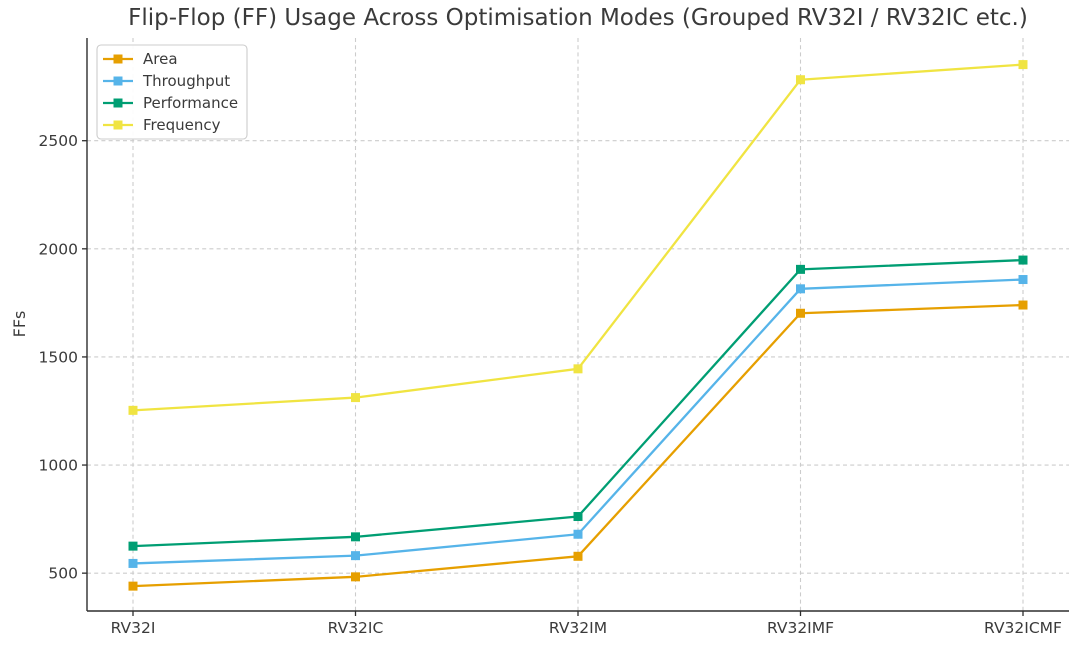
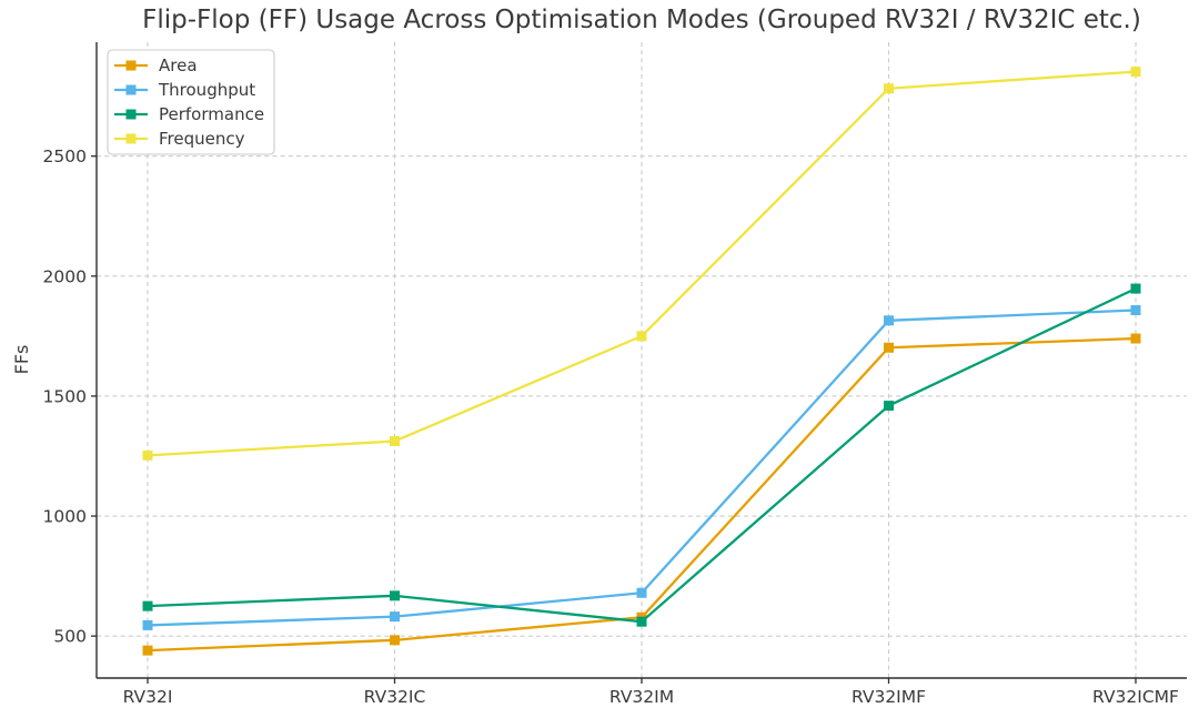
Performance/RV32IM: 760 -> 560
Frequency/RV32IM: 1440 -> 1750
Performance/RV32IMF: 1900 -> 1460
